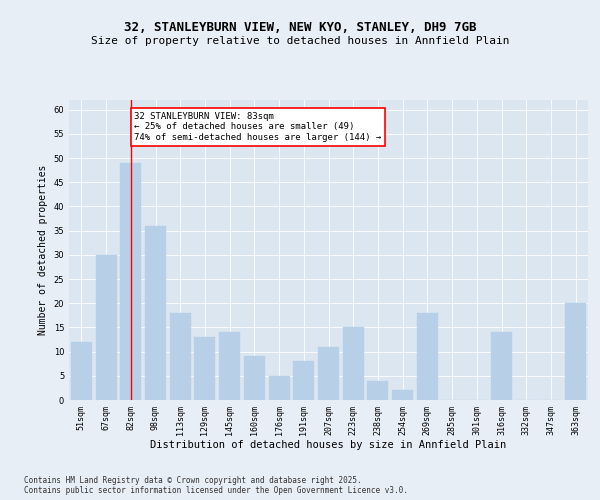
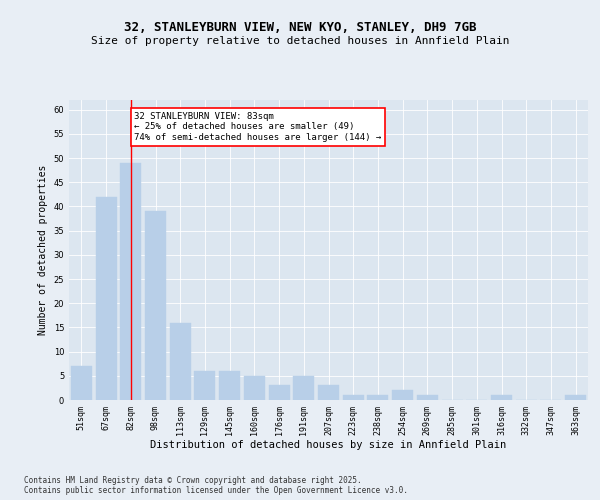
51sqm: 12 -> 7
67sqm: 30 -> 42
98sqm: 36 -> 39
113sqm: 18 -> 16
129sqm: 13 -> 6
145sqm: 14 -> 6
160sqm: 9 -> 5
176sqm: 5 -> 3
191sqm: 8 -> 5
207sqm: 11 -> 3
223sqm: 15 -> 1
238sqm: 4 -> 1
269sqm: 18 -> 1
316sqm: 14 -> 1
363sqm: 20 -> 1
